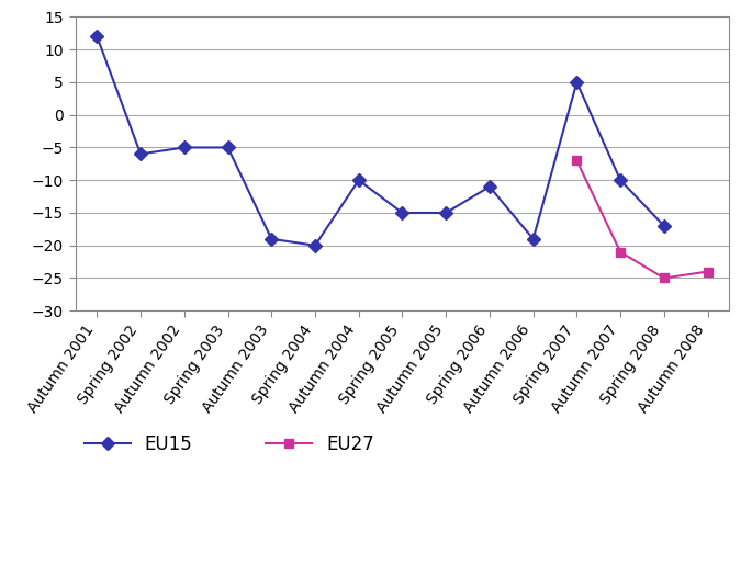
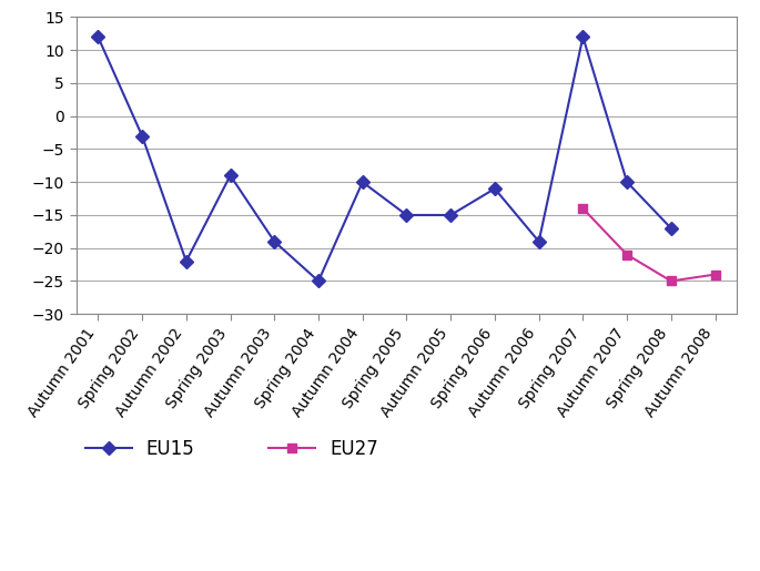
EU15/Spring 2002: -6 -> -3
EU15/Autumn 2002: -5 -> -22
EU15/Spring 2003: -5 -> -9
EU15/Spring 2004: -20 -> -25
EU15/Spring 2007: 5 -> 12
EU27/Spring 2007: -7 -> -14
